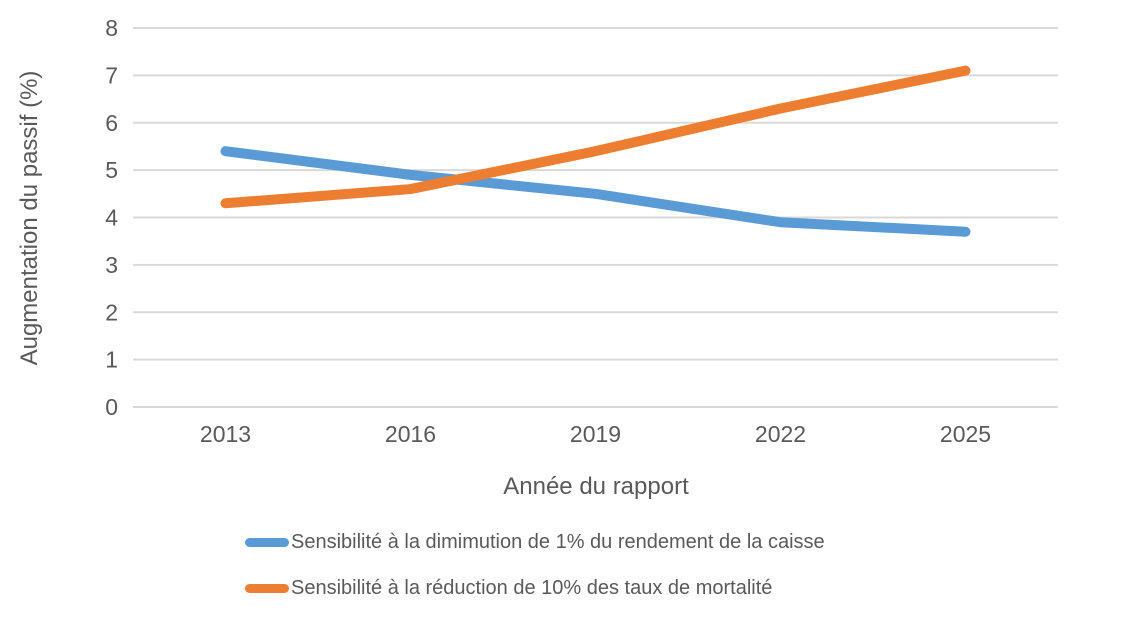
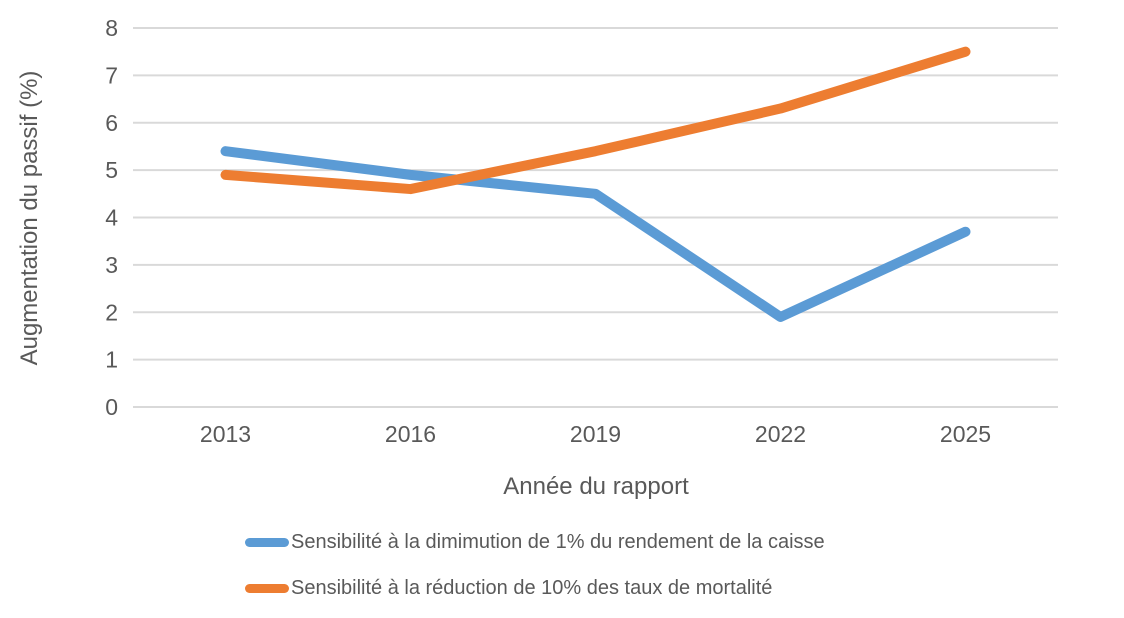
Sensibilité à la réduction de 10% des taux de mortalité/2013: 4.3 -> 4.9
Sensibilité à la dimimution de 1% du rendement de la caisse/2022: 3.9 -> 1.9
Sensibilité à la réduction de 10% des taux de mortalité/2025: 7.1 -> 7.5
